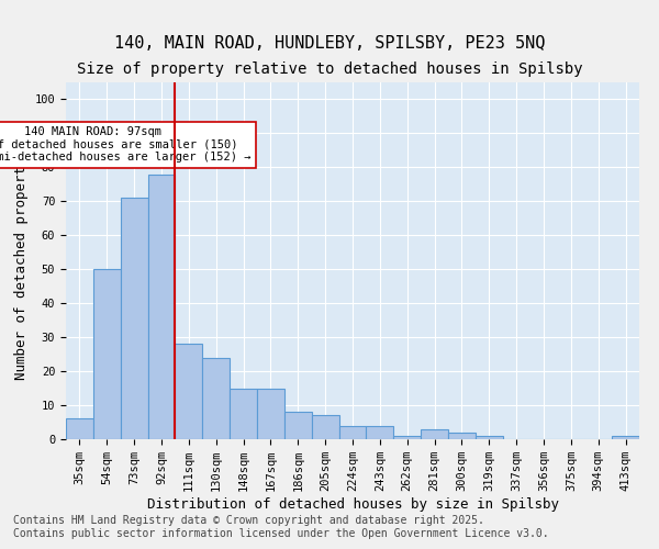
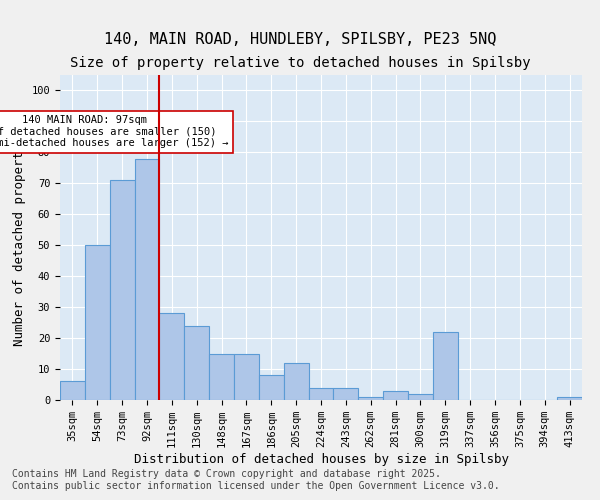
205sqm: 7 -> 12
319sqm: 1 -> 22
